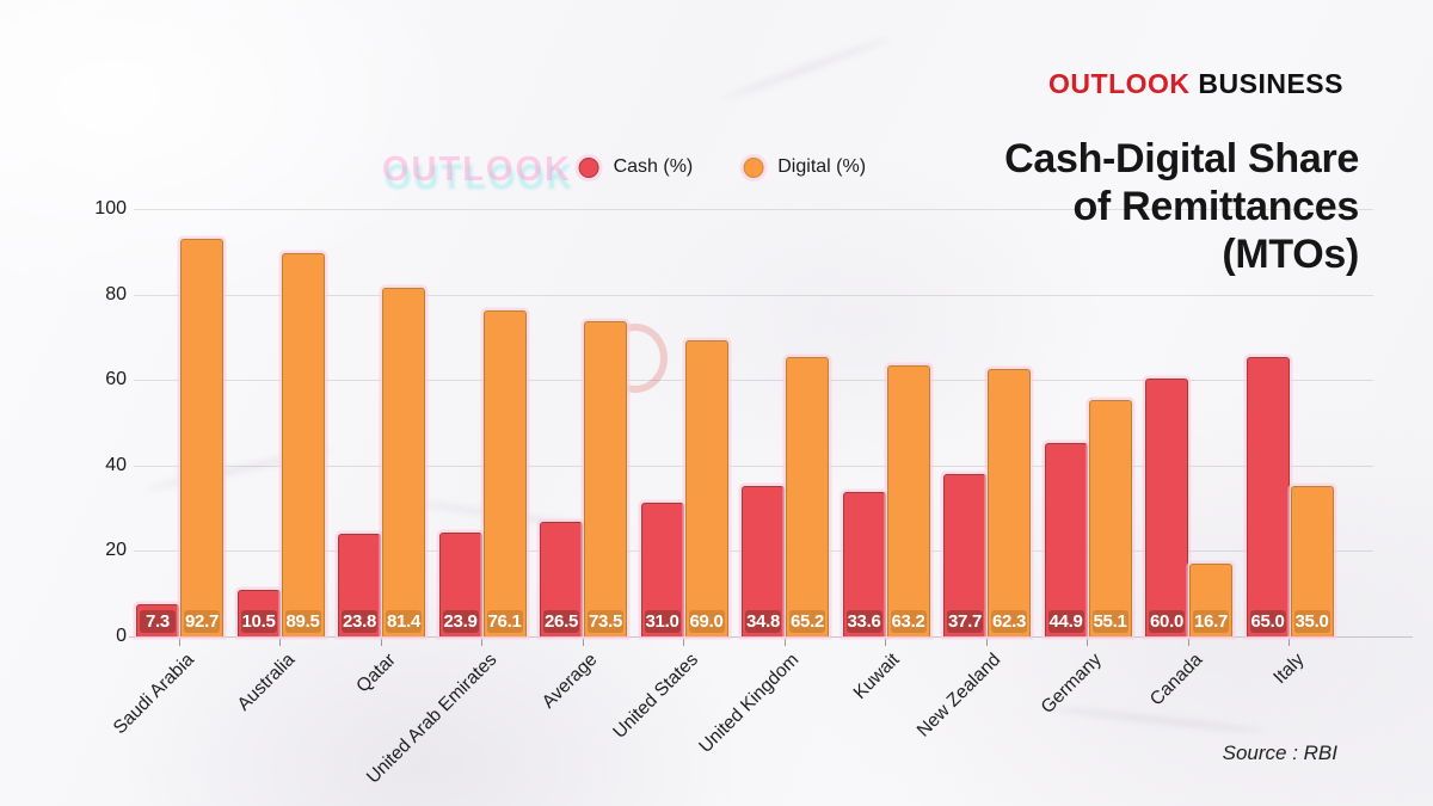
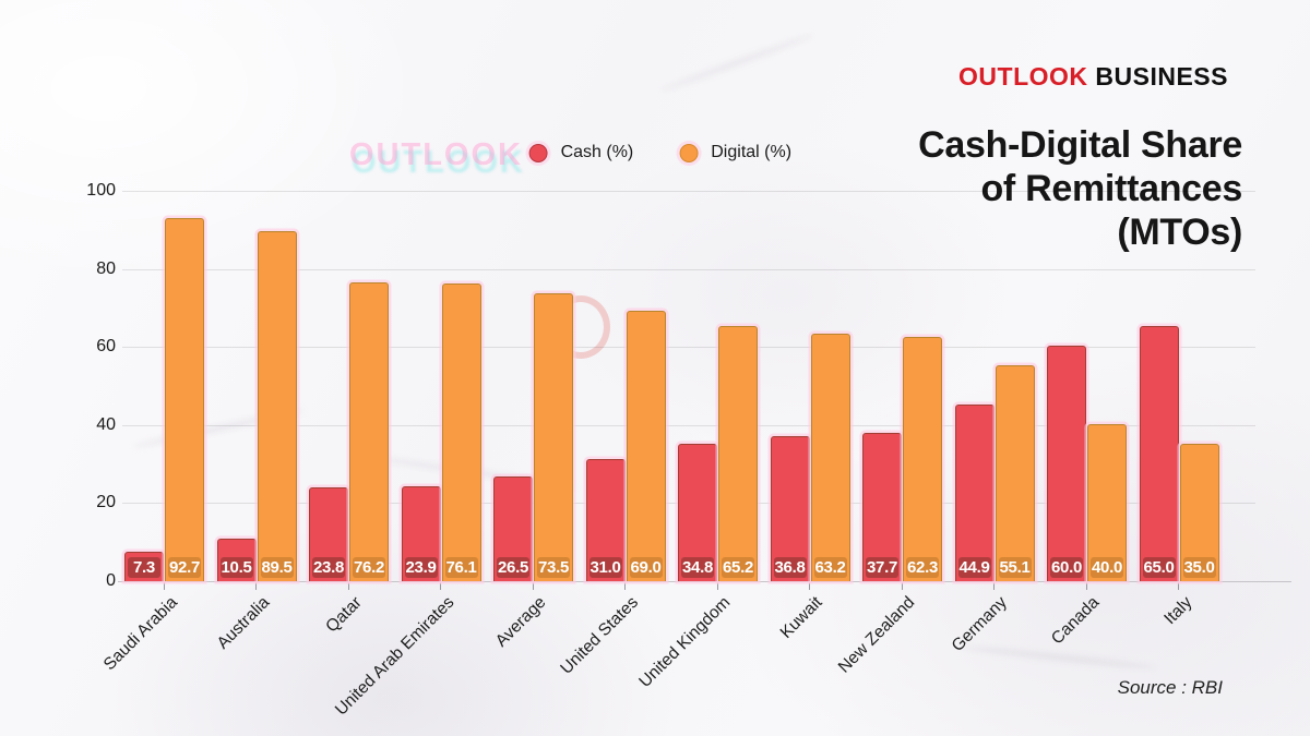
Digital (%)/Qatar: 81.4 -> 76.2
Cash (%)/Kuwait: 33.6 -> 36.8
Digital (%)/Canada: 16.7 -> 40.0
